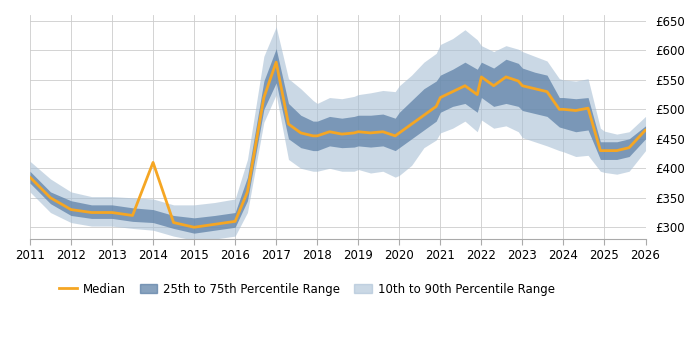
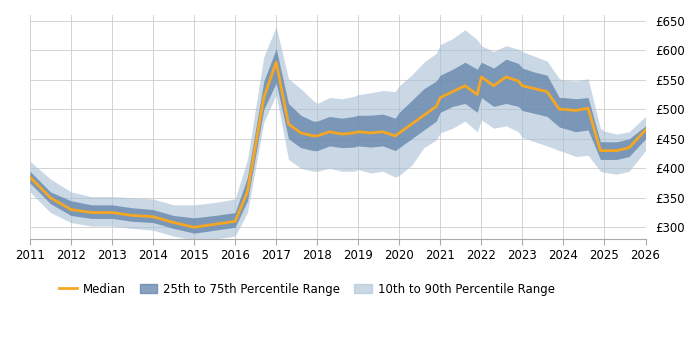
Median/2014: £410 -> £318
